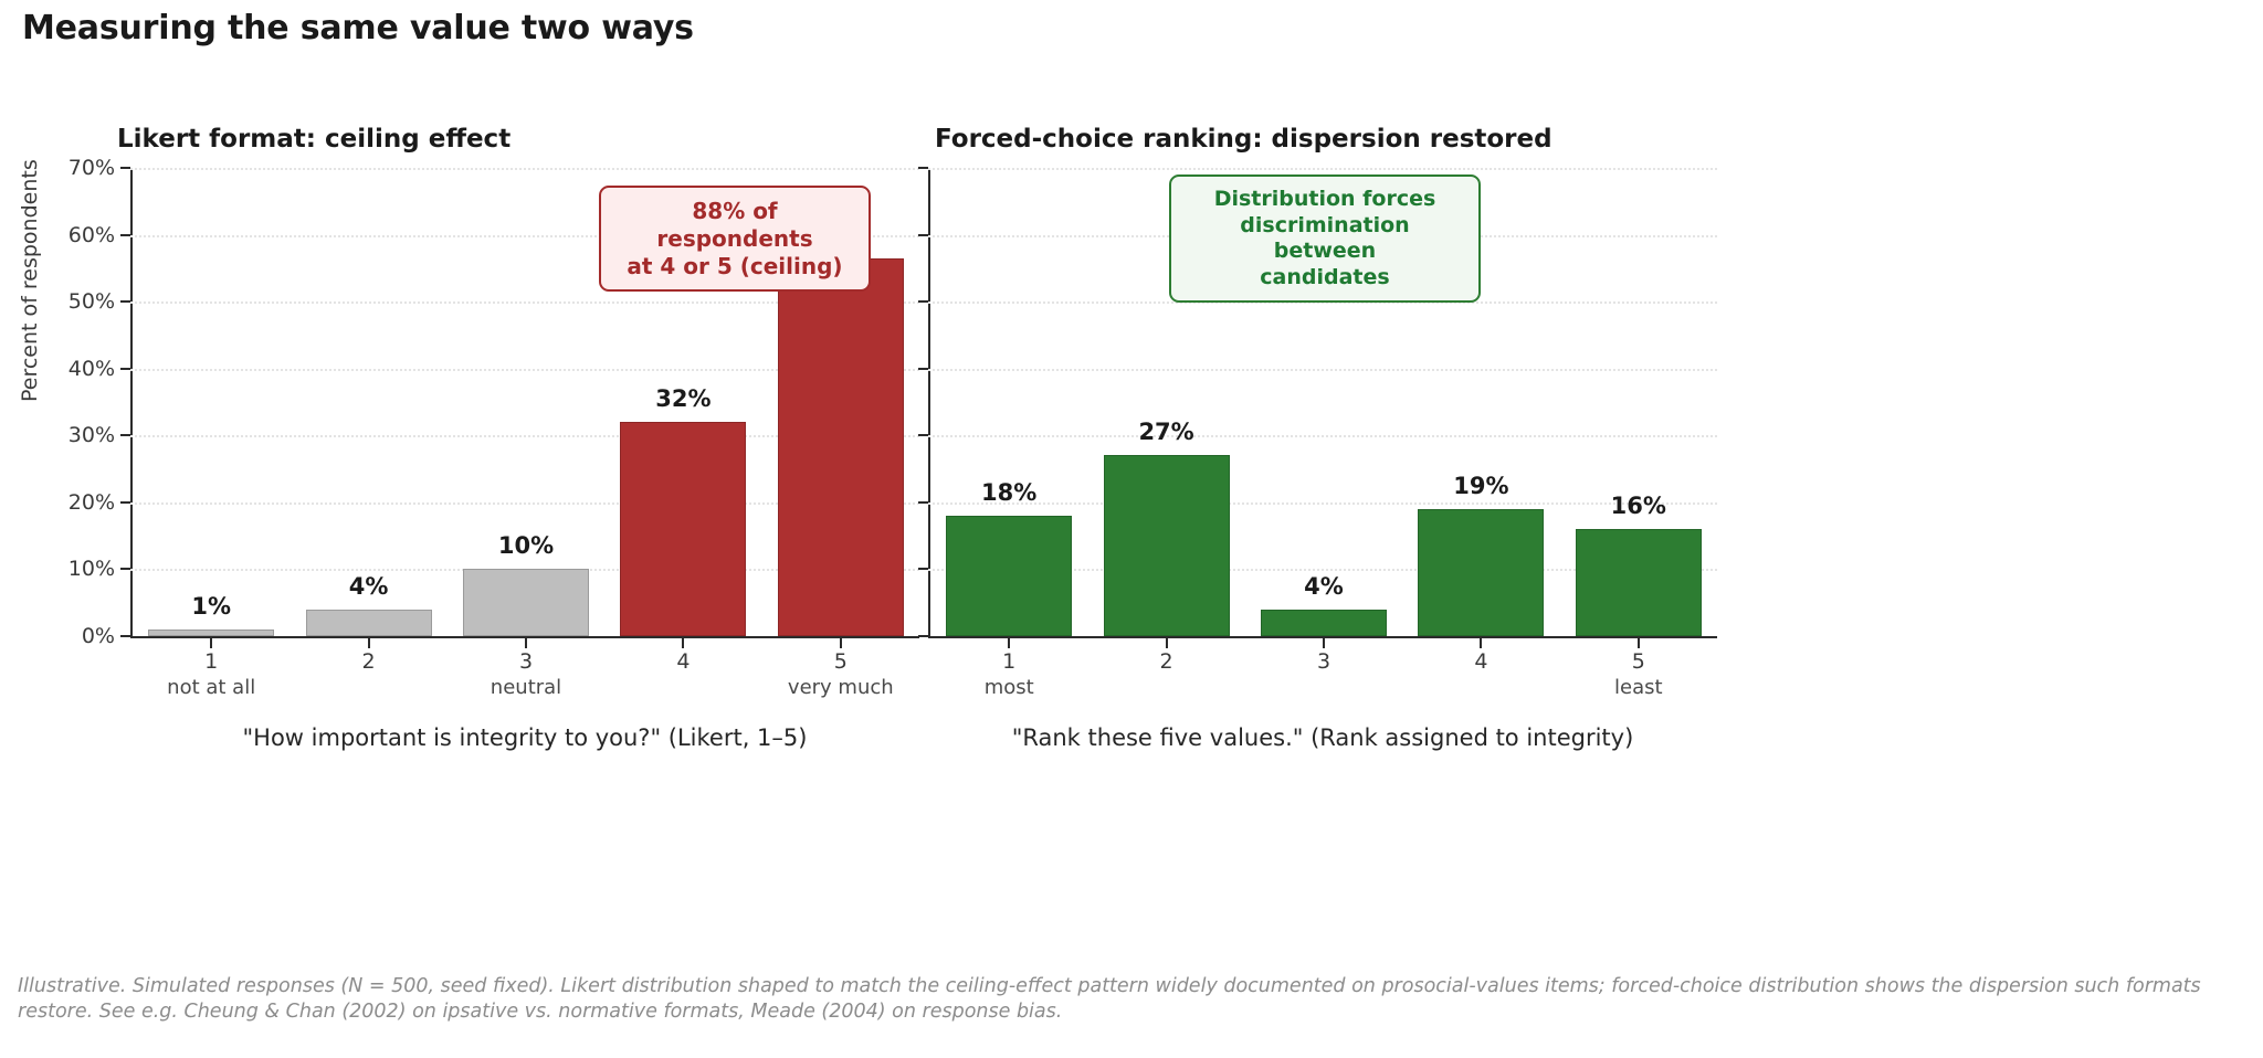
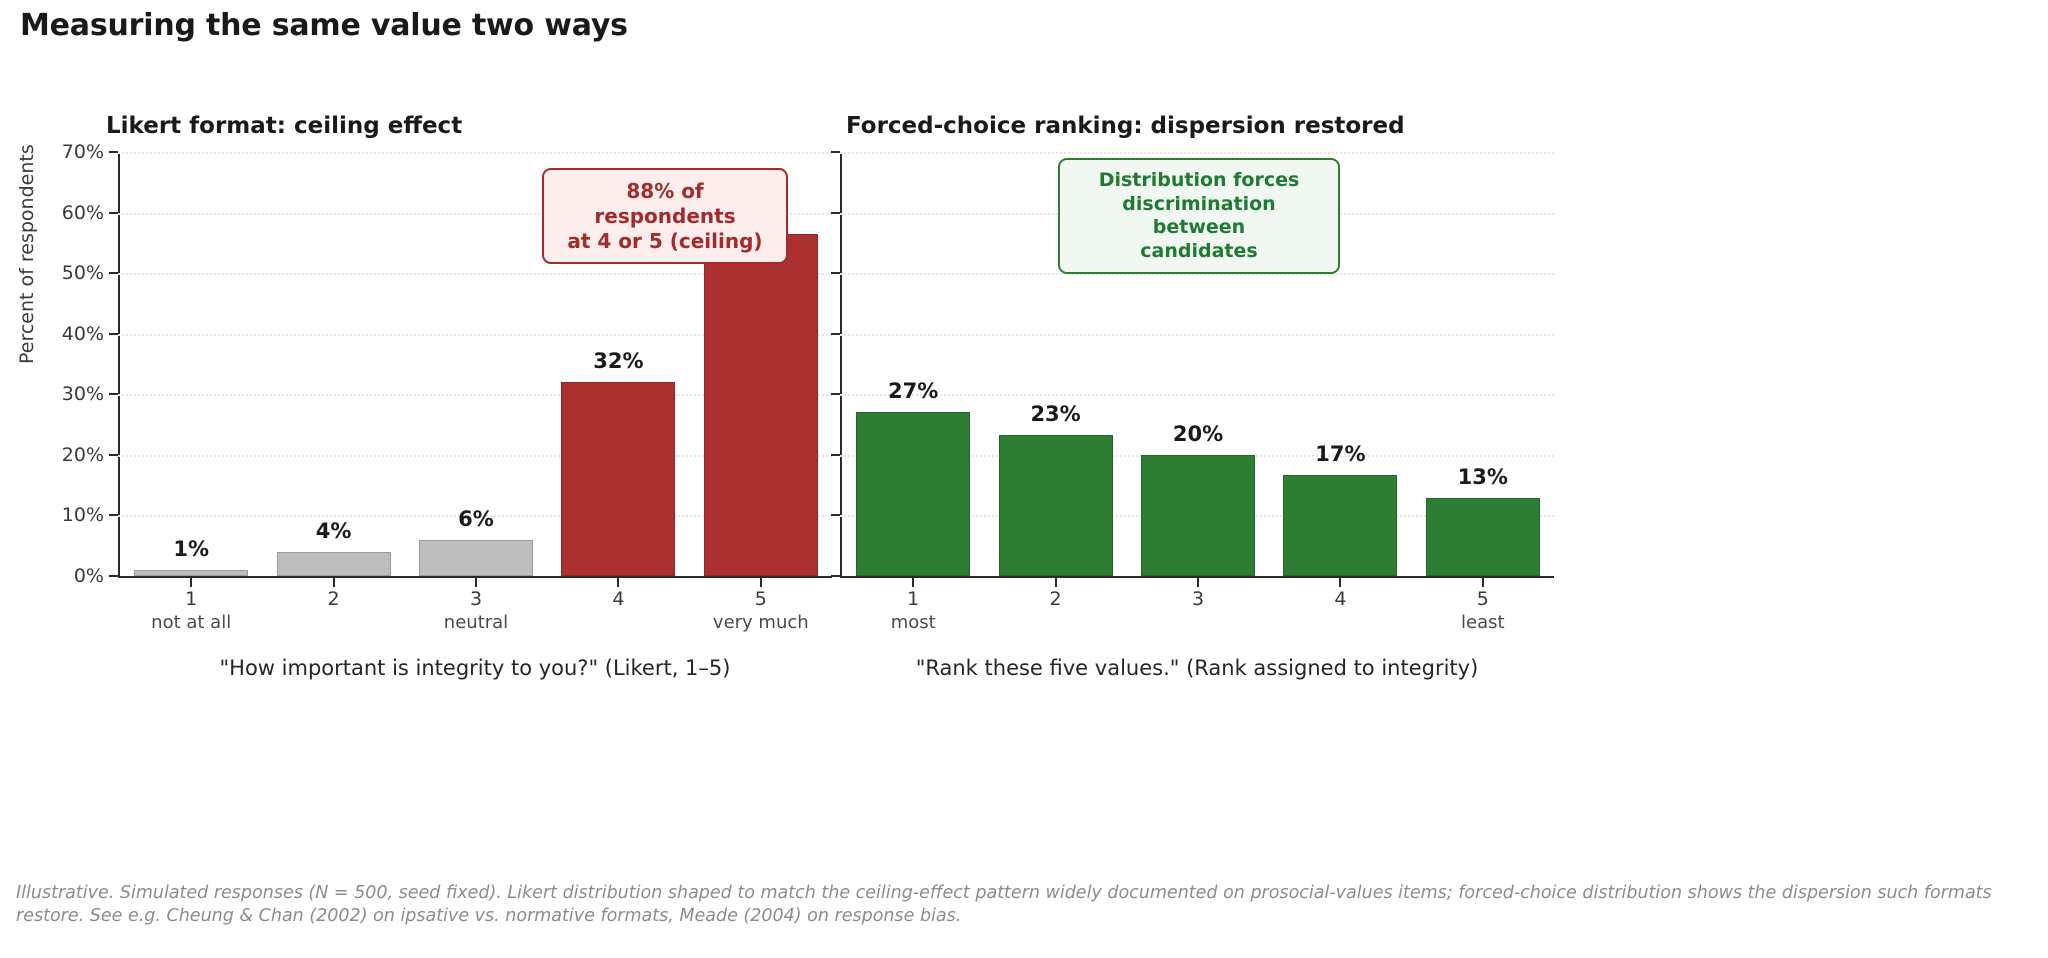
Likert format: ceiling effect/3: 10% -> 6%
Forced-choice ranking: dispersion restored/1: 18% -> 27%
Forced-choice ranking: dispersion restored/2: 27% -> 23%
Forced-choice ranking: dispersion restored/3: 4% -> 20%
Forced-choice ranking: dispersion restored/4: 19% -> 17%
Forced-choice ranking: dispersion restored/5: 16% -> 13%
